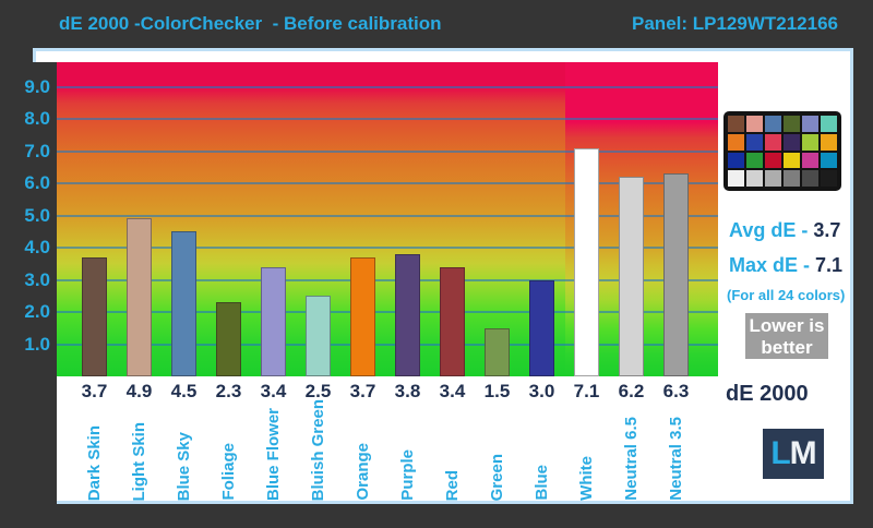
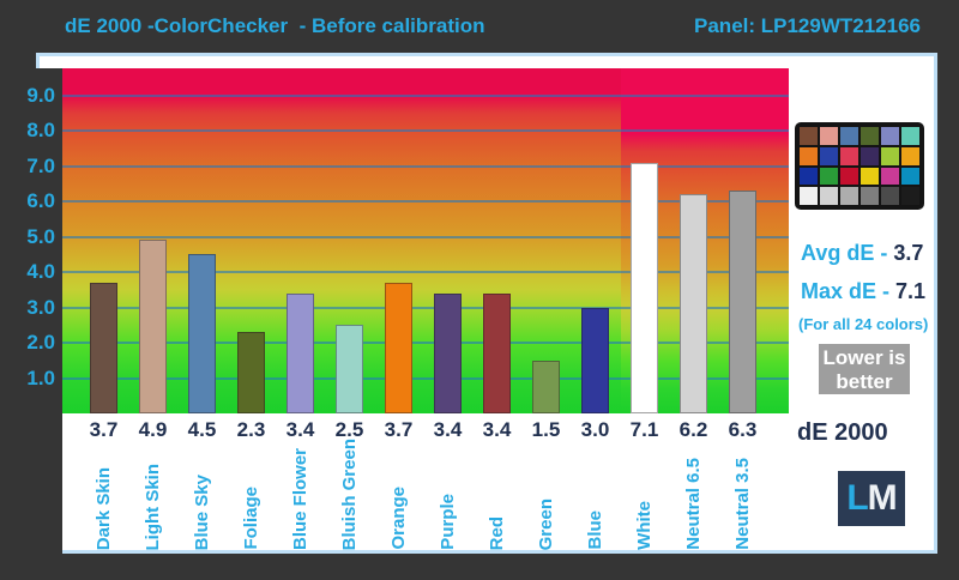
Purple: 3.8 -> 3.4
